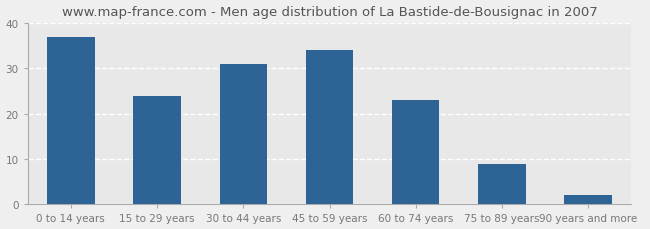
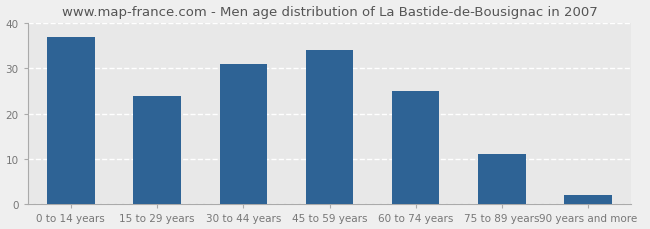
60 to 74 years: 23 -> 25
75 to 89 years: 9 -> 11
